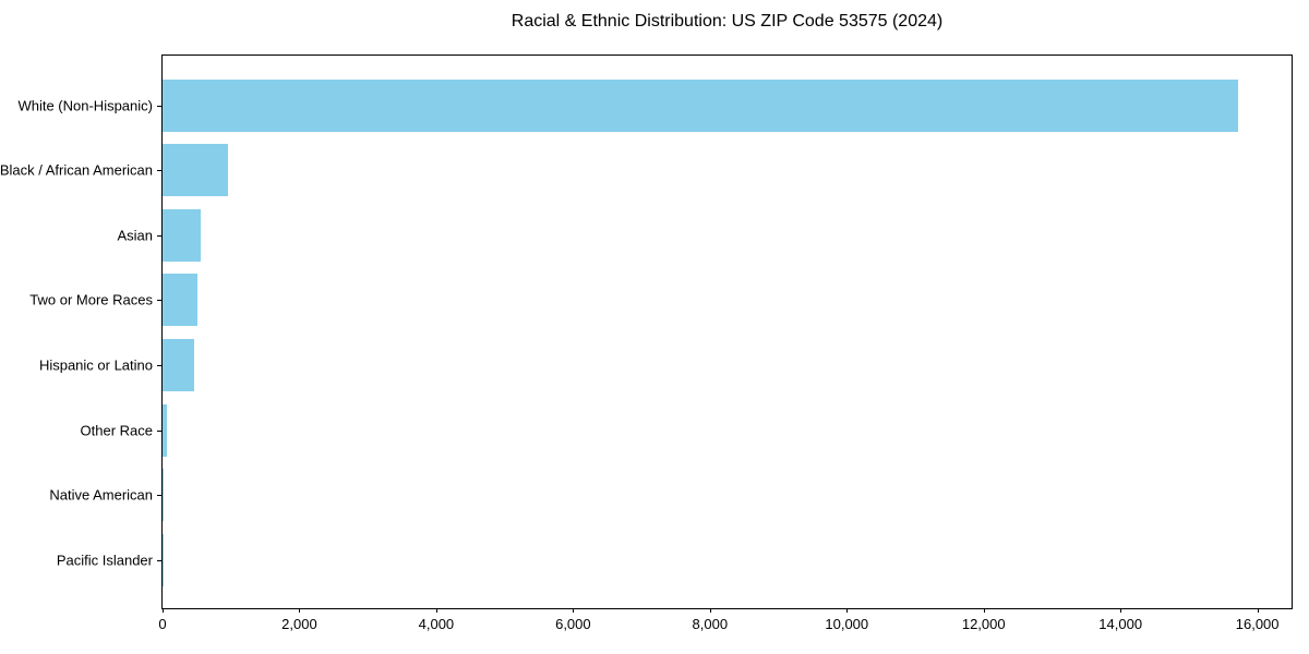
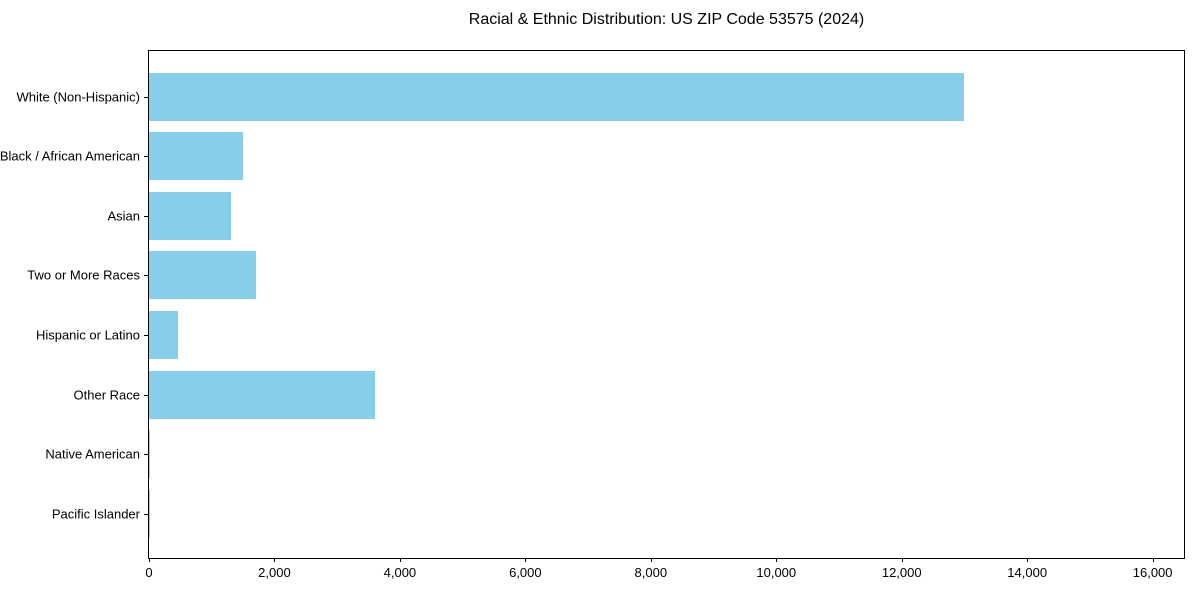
White (Non-Hispanic): 15700 -> 13000
Black / African American: 1000 -> 1500
Asian: 600 -> 1300
Two or More Races: 500 -> 1700
Other Race: 100 -> 3600
